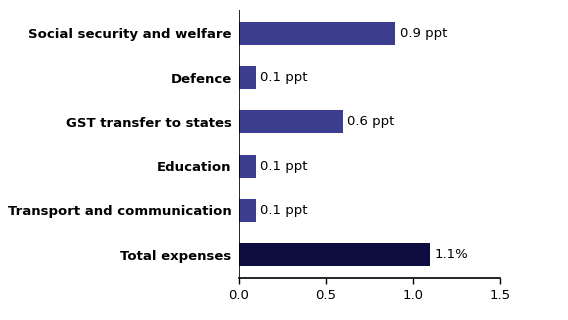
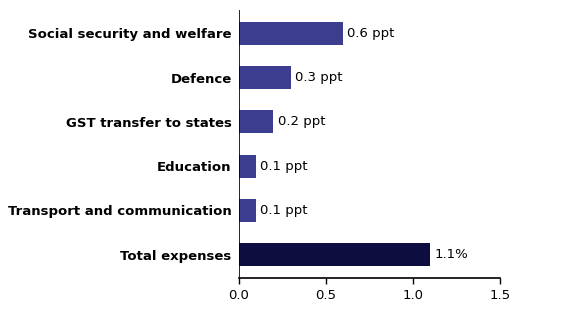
Social security and welfare: 0.9 -> 0.6
Defence: 0.1 -> 0.3
GST transfer to states: 0.6 -> 0.2
